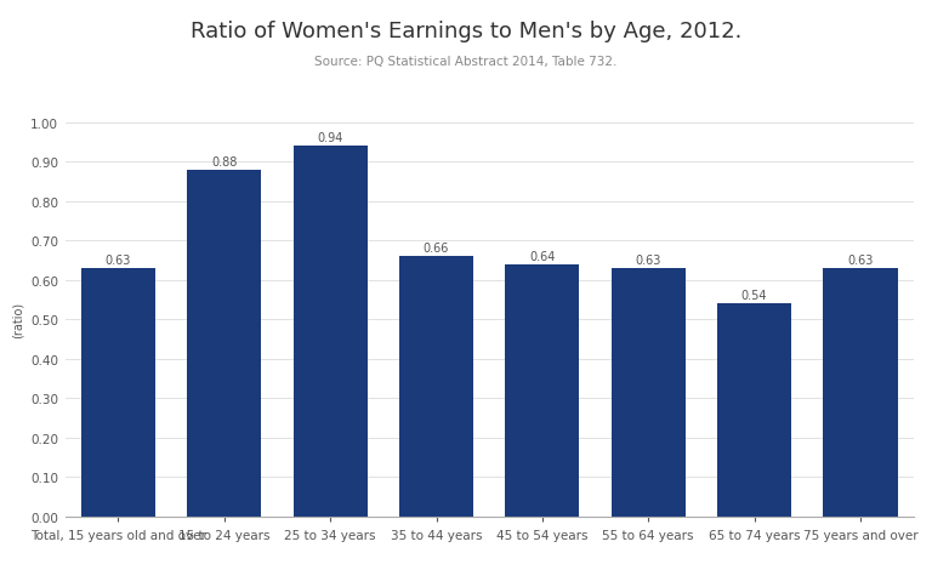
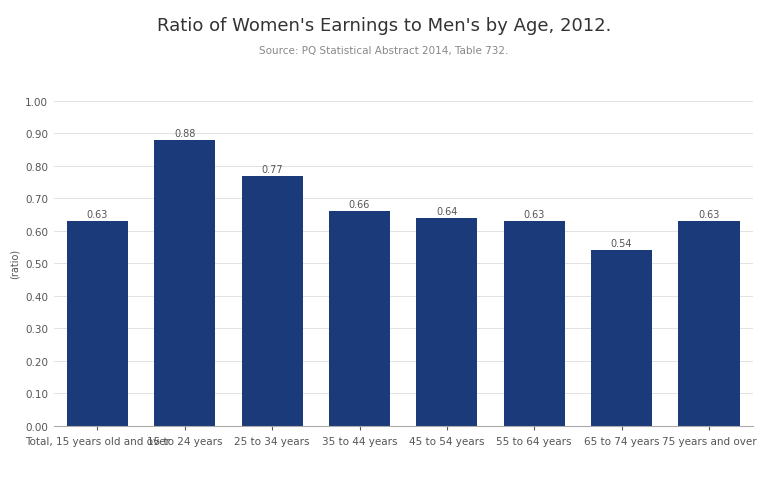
25 to 34 years: 0.94 -> 0.77
